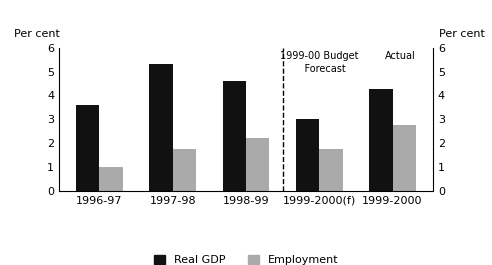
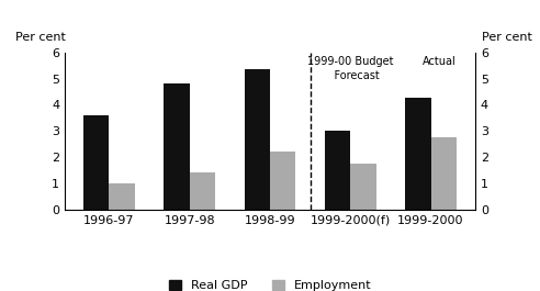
Real GDP/1997-98: 5.30 -> 4.80
Employment/1997-98: 1.75 -> 1.40
Real GDP/1998-99: 4.60 -> 5.35
